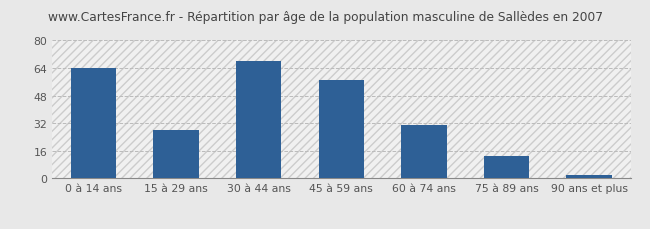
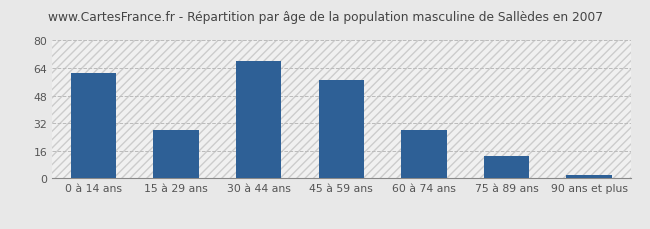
0 à 14 ans: 64 -> 61
60 à 74 ans: 31 -> 28
